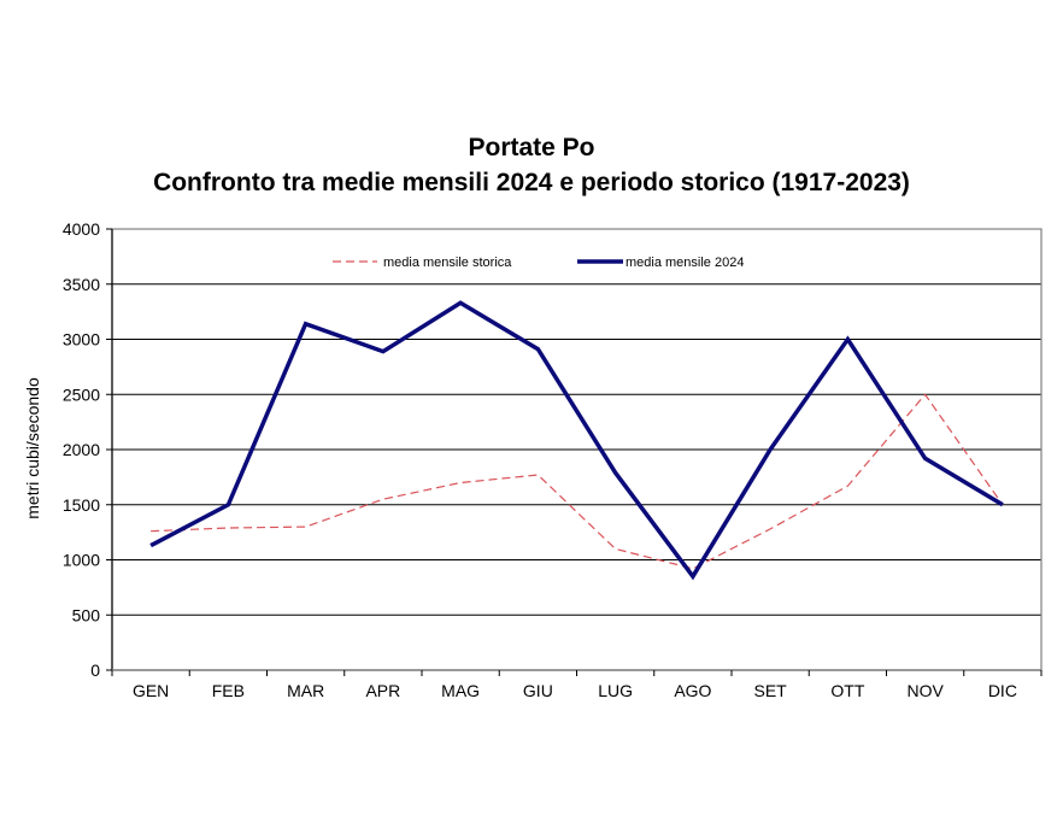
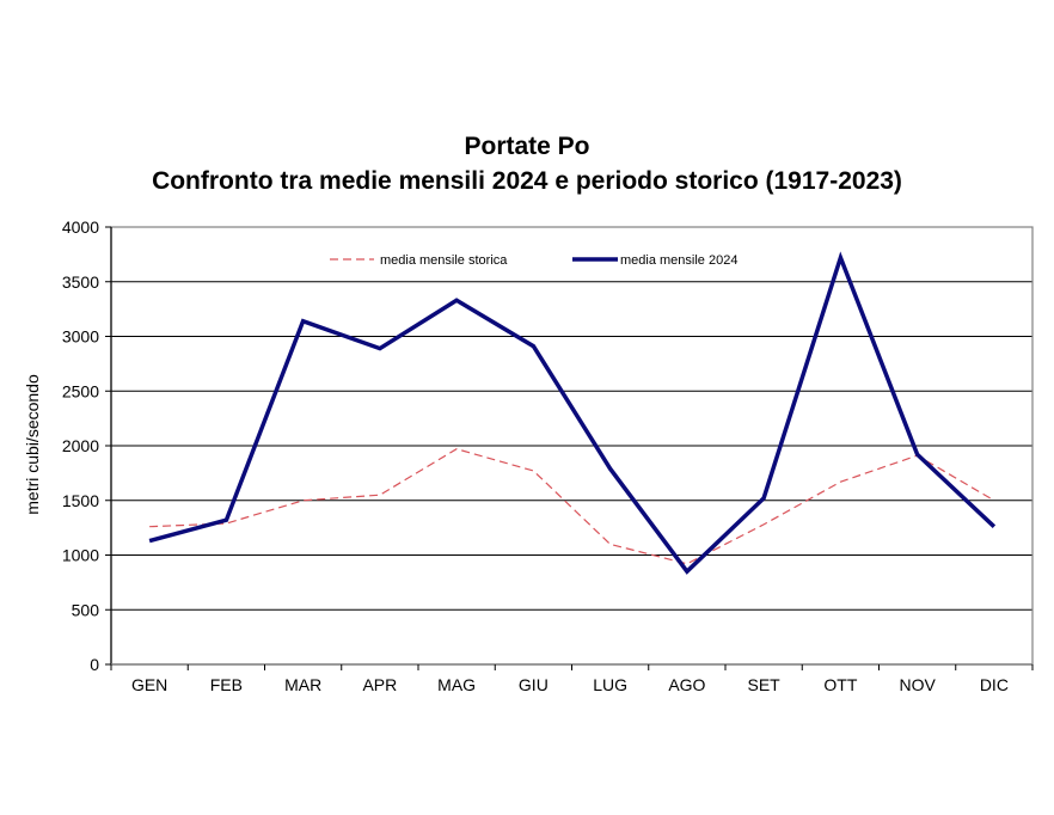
media mensile 2024/FEB: 1500 -> 1300
media mensile storica/MAR: 1300 -> 1500
media mensile storica/MAG: 1700 -> 2000
media mensile 2024/SET: 2000 -> 1500
media mensile 2024/OTT: 3000 -> 3700
media mensile storica/NOV: 2500 -> 1900
media mensile 2024/DIC: 1500 -> 1300
